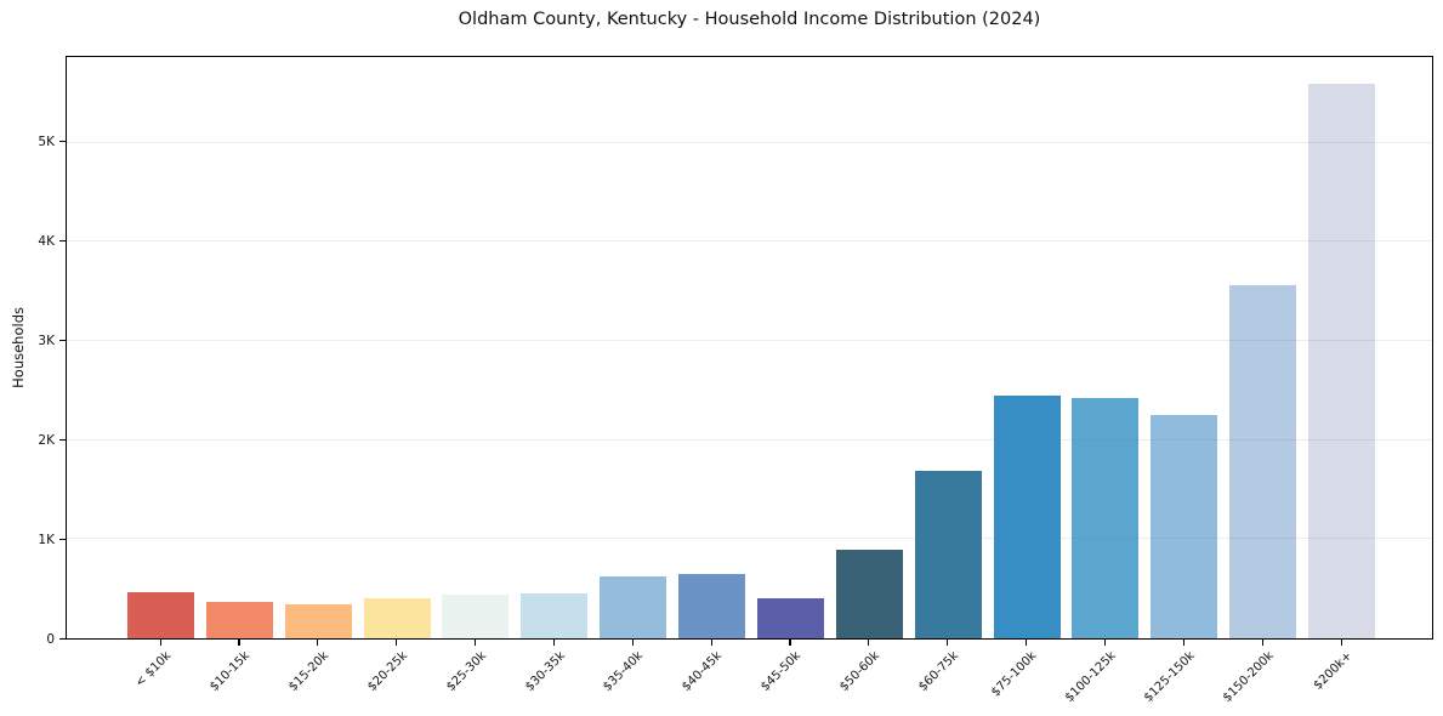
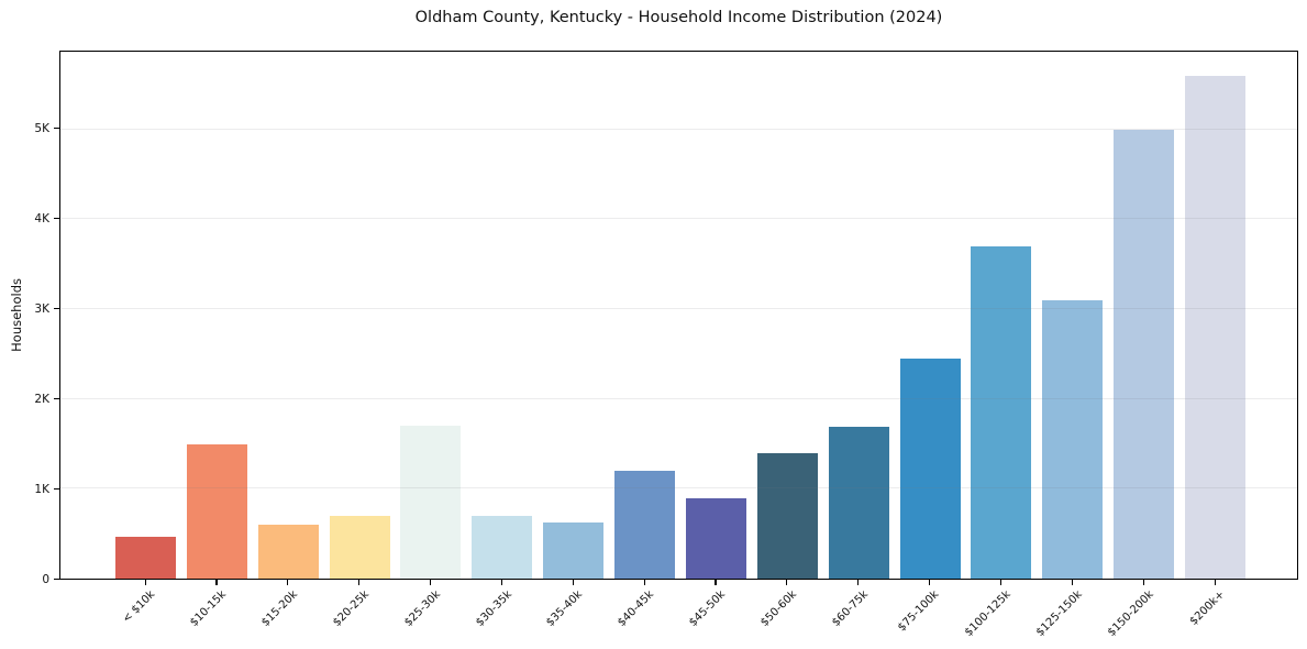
$10-15k: 0.4K -> 1.5K
$15-20k: 0.3K -> 0.6K
$20-25k: 0.4K -> 0.7K
$25-30k: 0.4K -> 1.7K
$30-35k: 0.4K -> 0.7K
$40-45k: 0.6K -> 1.2K
$45-50k: 0.4K -> 0.9K
$50-60k: 0.9K -> 1.4K
$100-125k: 2.4K -> 3.7K
$125-150k: 2.2K -> 3.1K
$150-200k: 3.6K -> 5.0K
